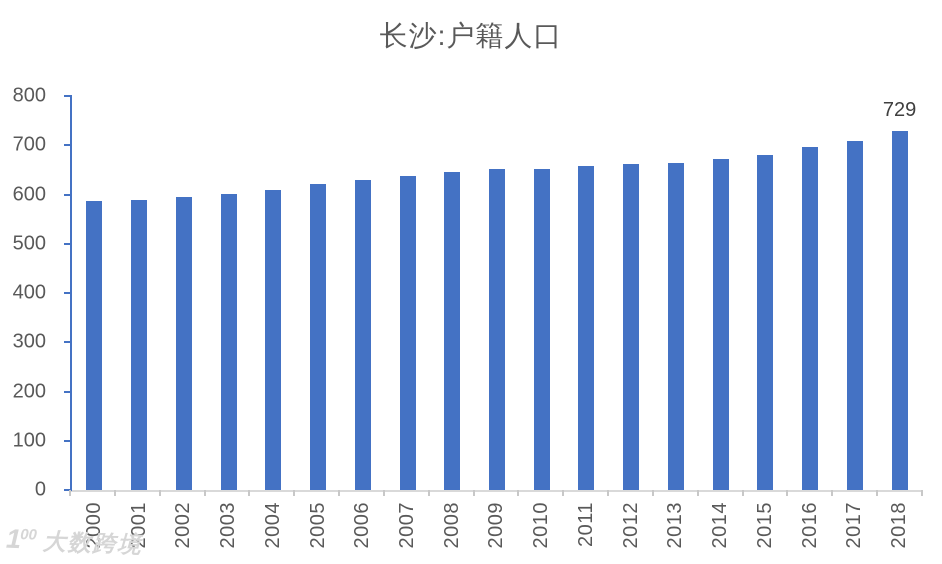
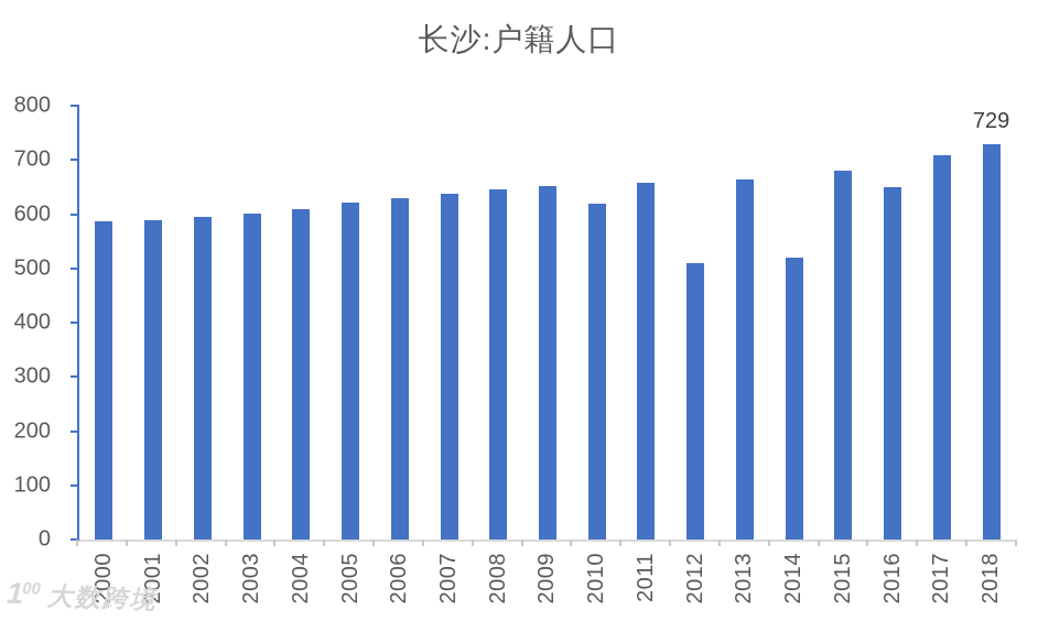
2010: 650 -> 620
2012: 660 -> 510
2014: 670 -> 520
2016: 700 -> 650
